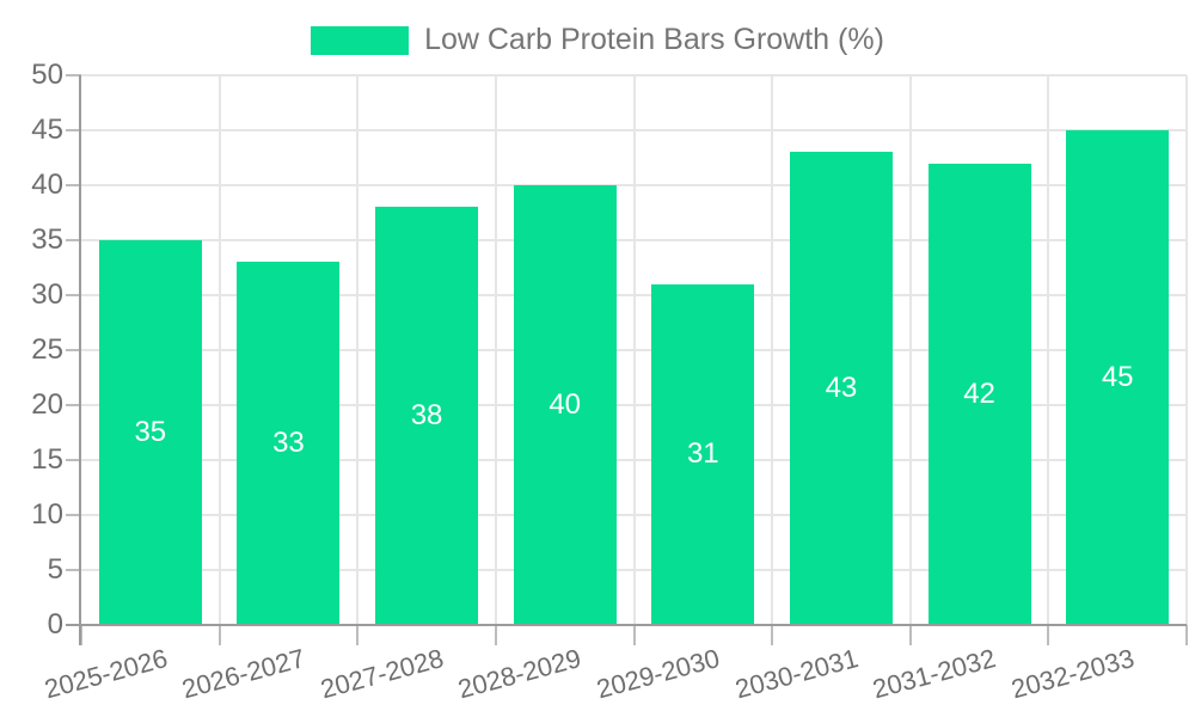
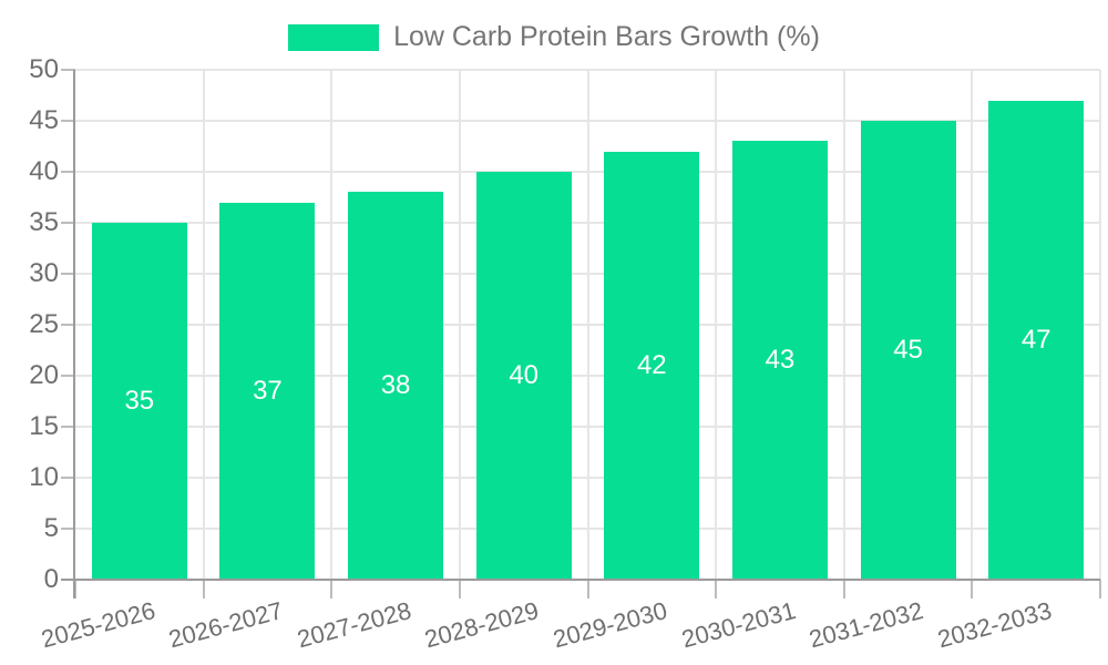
2026-2027: 33 -> 37
2029-2030: 31 -> 42
2031-2032: 42 -> 45
2032-2033: 45 -> 47
